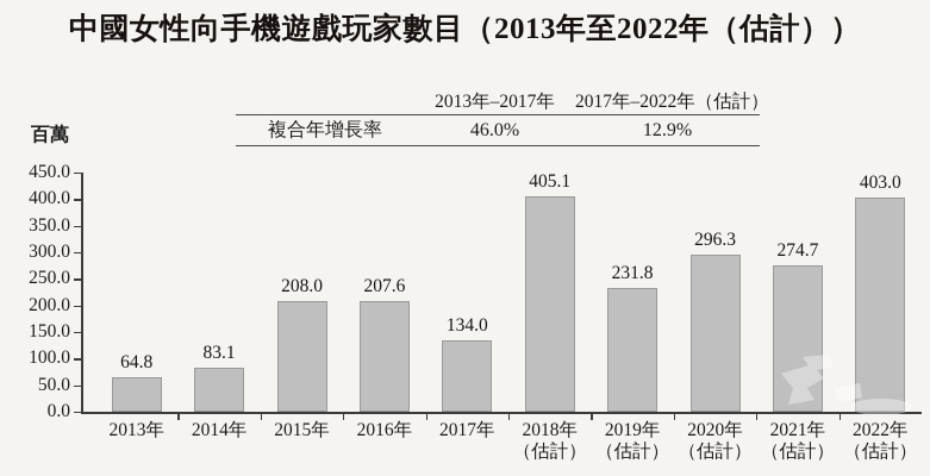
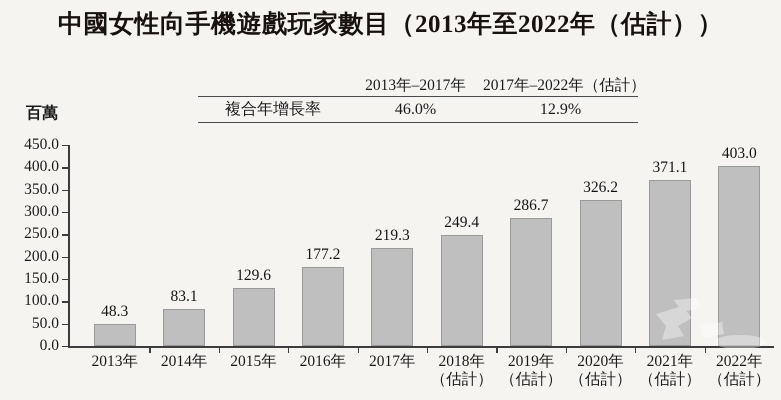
2013年: 64.8 -> 48.3
2015年: 208.0 -> 129.6
2016年: 207.6 -> 177.2
2017年: 134.0 -> 219.3
2018年: 405.1 -> 249.4
2019年: 231.8 -> 286.7
2020年: 296.3 -> 326.2
2021年: 274.7 -> 371.1
